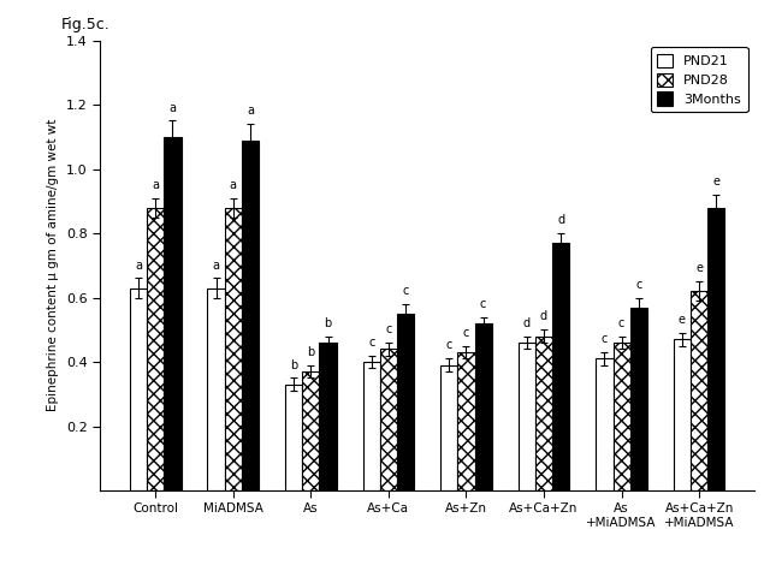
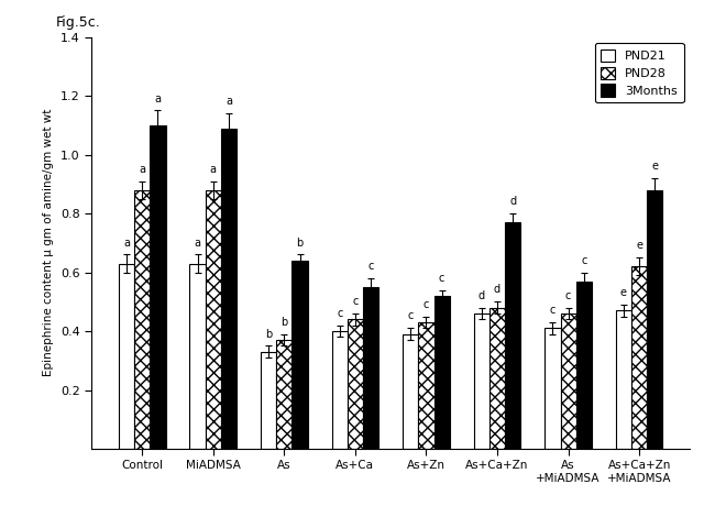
3Months/As: 0.46 -> 0.64
